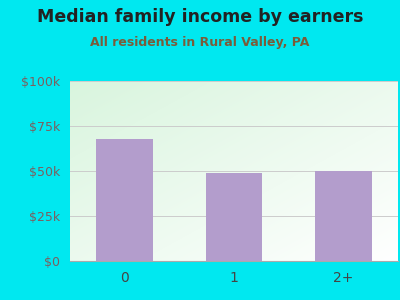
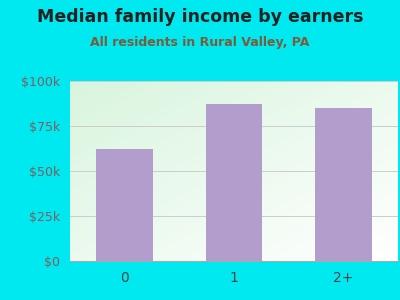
0: $68k -> $62k
1: $49k -> $87k
2+: $50k -> $85k
